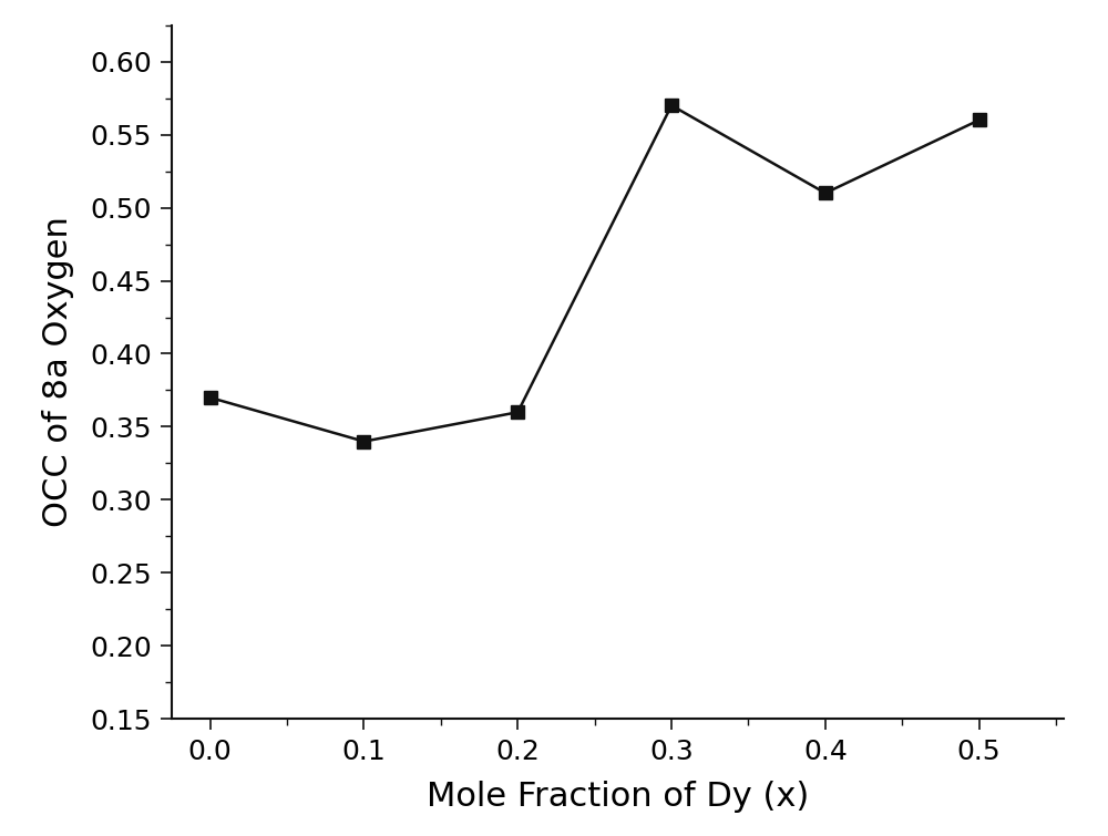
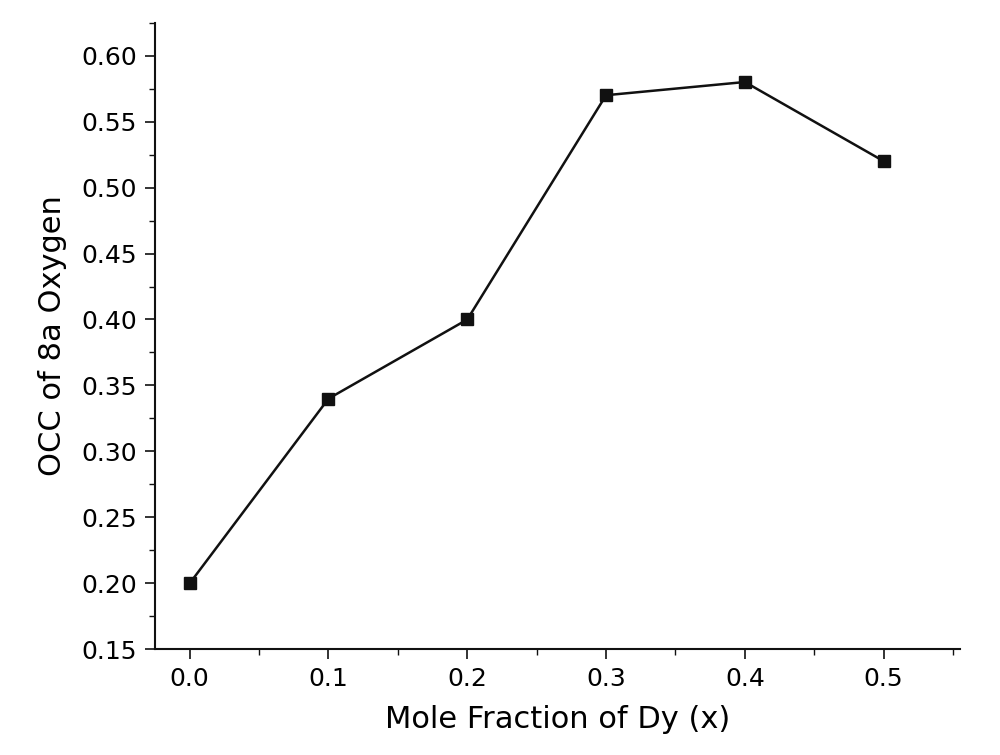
0.0: 0.37 -> 0.20
0.2: 0.36 -> 0.40
0.4: 0.51 -> 0.58
0.5: 0.56 -> 0.52
